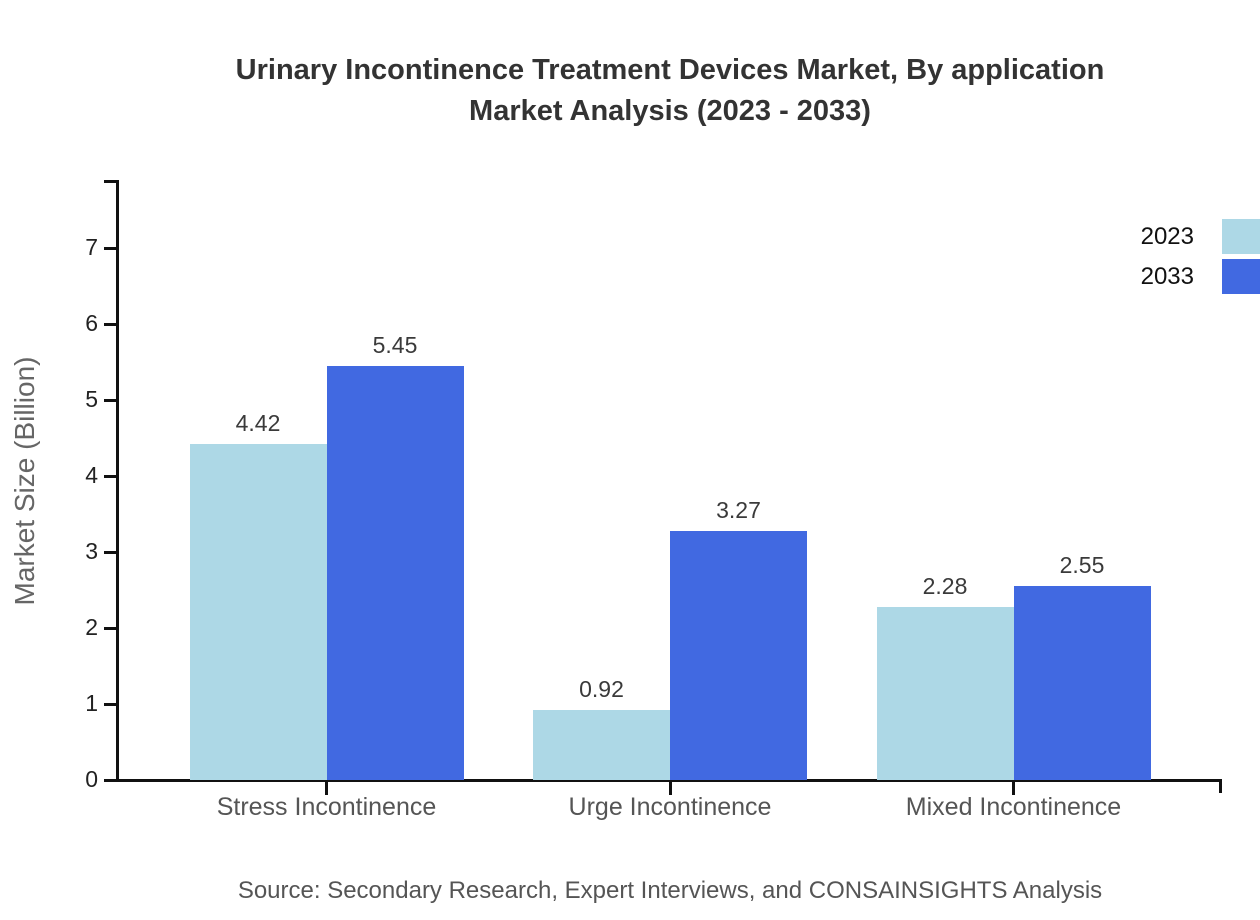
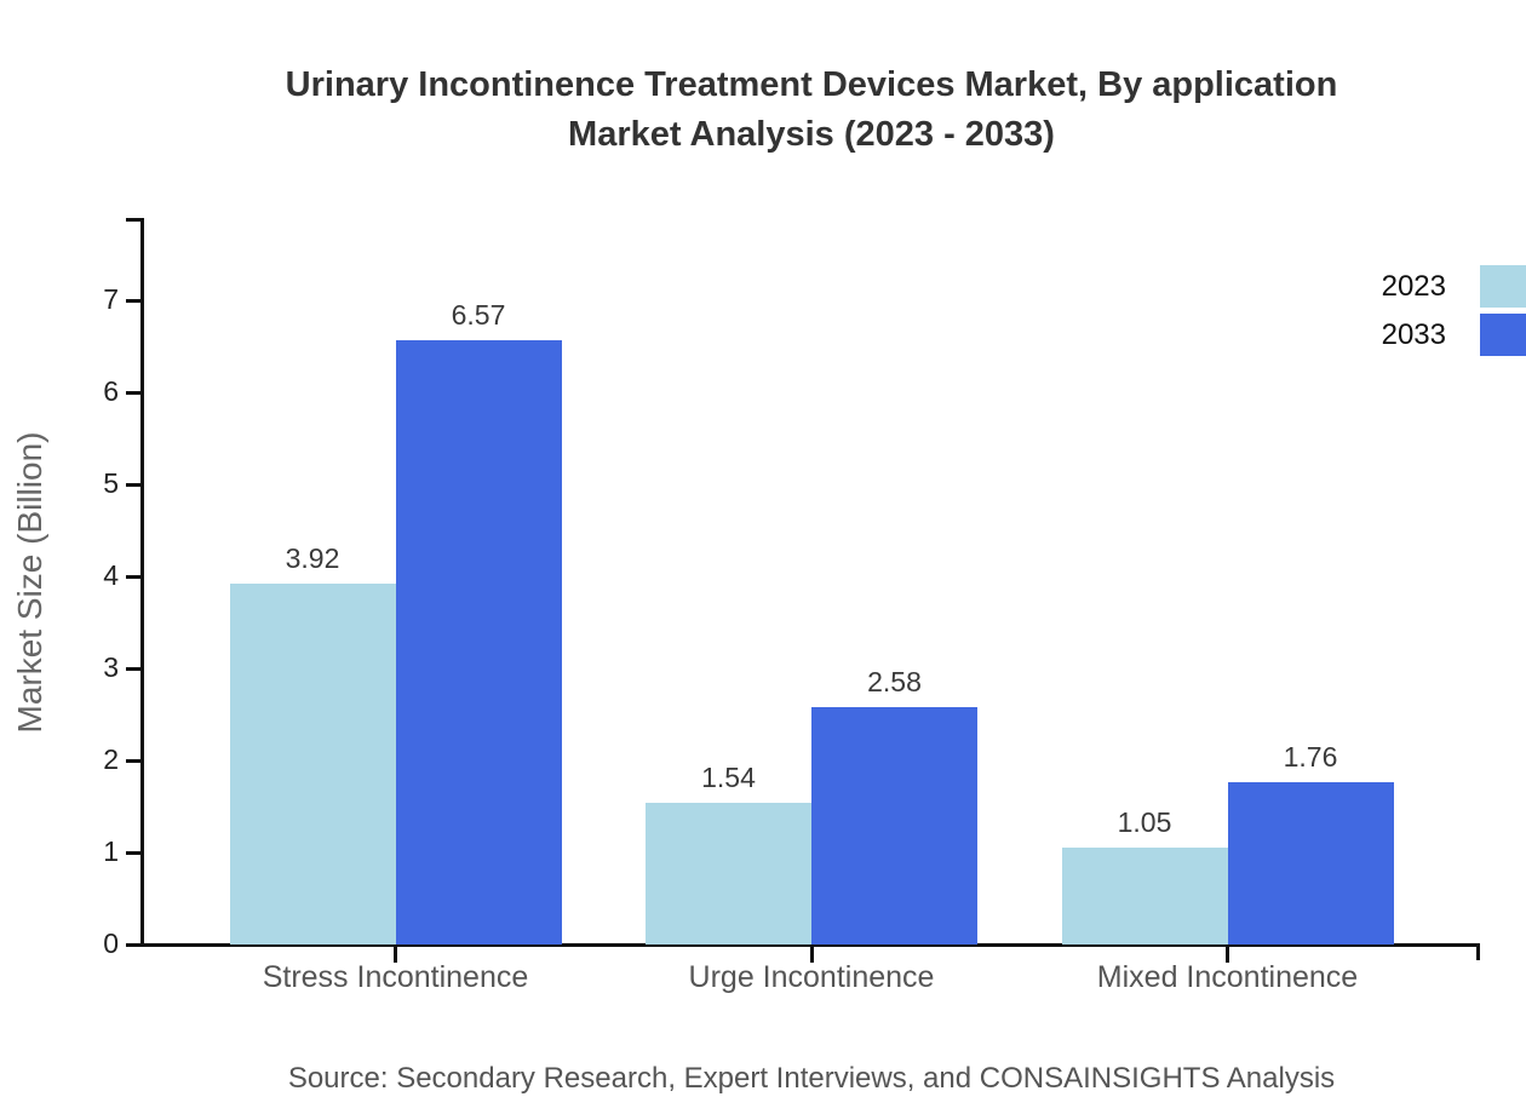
2023/Stress Incontinence: 4.42 -> 3.92
2033/Stress Incontinence: 5.45 -> 6.57
2023/Urge Incontinence: 0.92 -> 1.54
2033/Urge Incontinence: 3.27 -> 2.58
2023/Mixed Incontinence: 2.28 -> 1.05
2033/Mixed Incontinence: 2.55 -> 1.76
